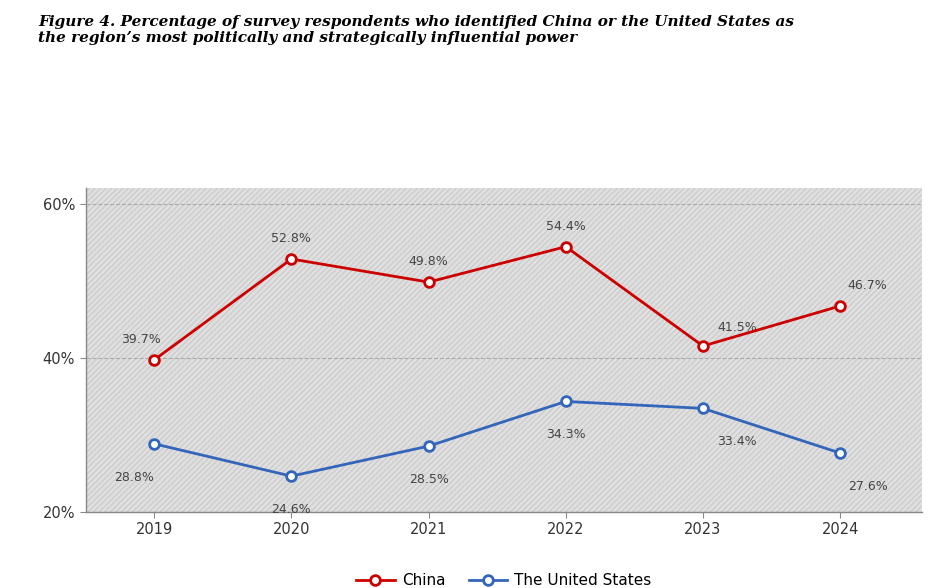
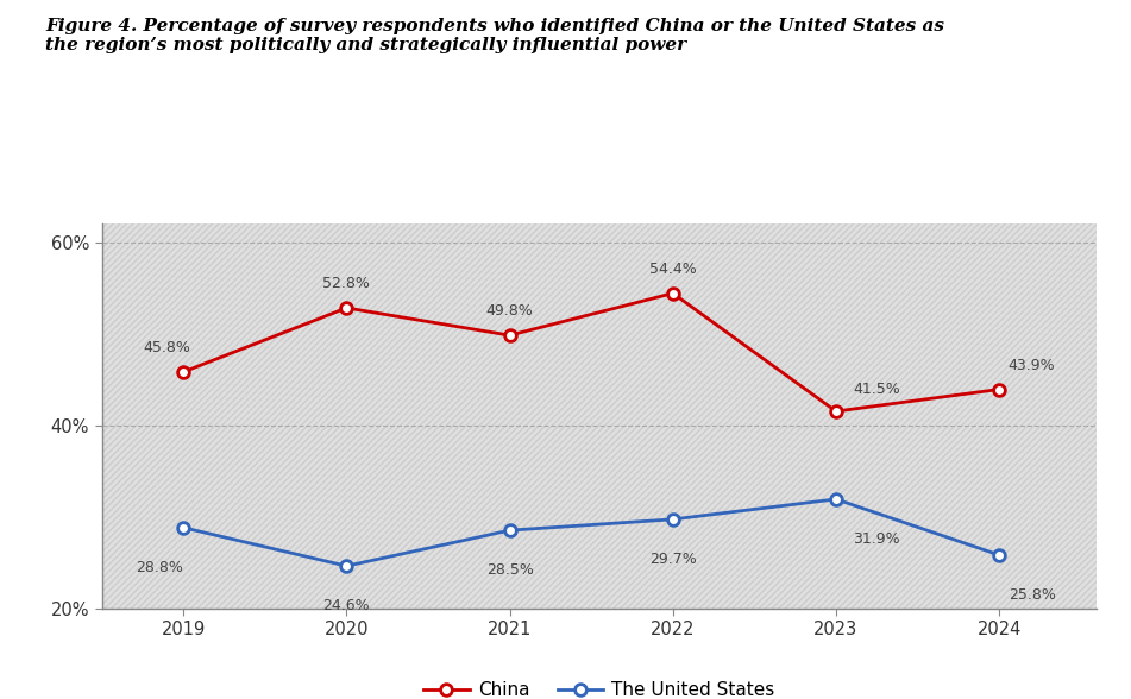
China/2019: 39.7% -> 45.8%
The United States/2022: 34.3% -> 29.7%
The United States/2023: 33.4% -> 31.9%
China/2024: 46.7% -> 43.9%
The United States/2024: 27.6% -> 25.8%
